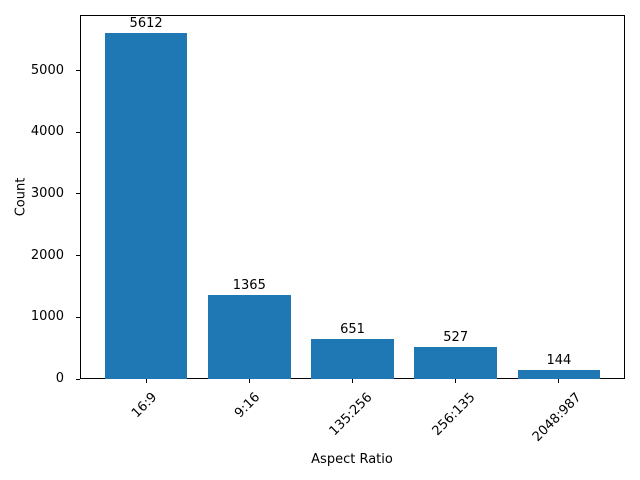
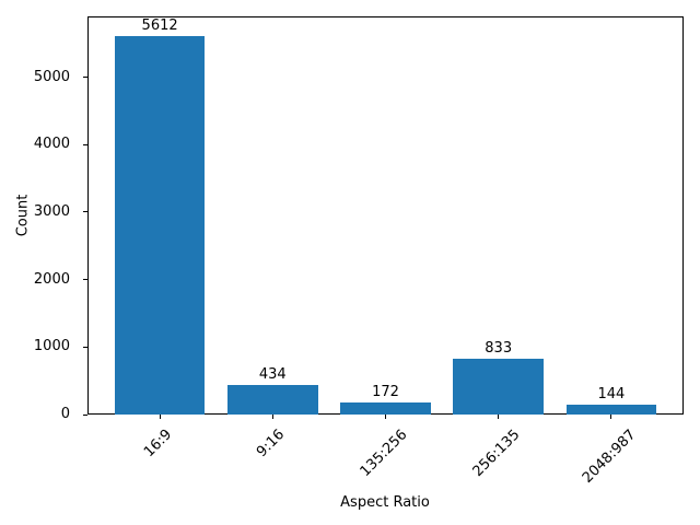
9:16: 1365 -> 434
135:256: 651 -> 172
256:135: 527 -> 833
